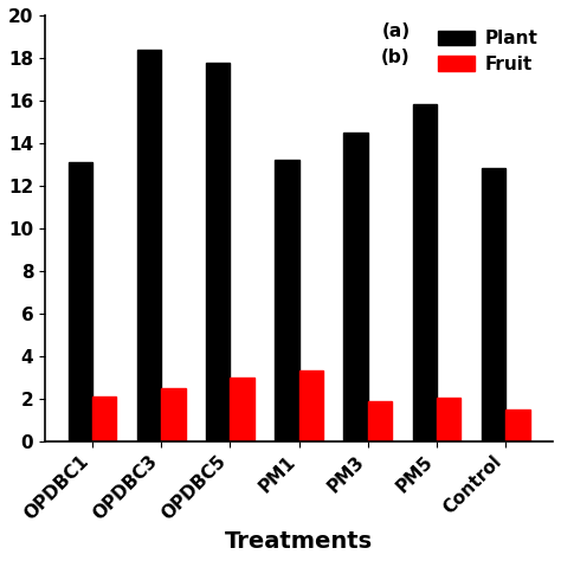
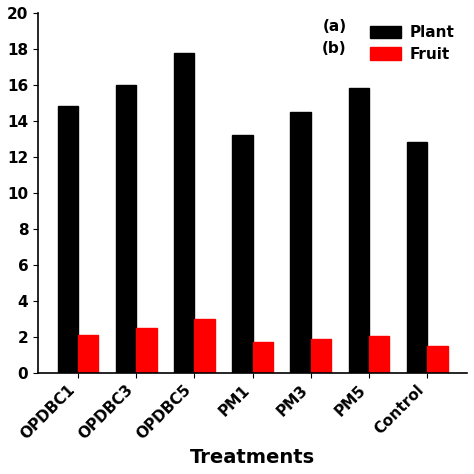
Plant/OPDBC1: 13.1 -> 14.8
Plant/OPDBC3: 18.4 -> 16.0
Fruit/PM1: 3.3 -> 1.7
